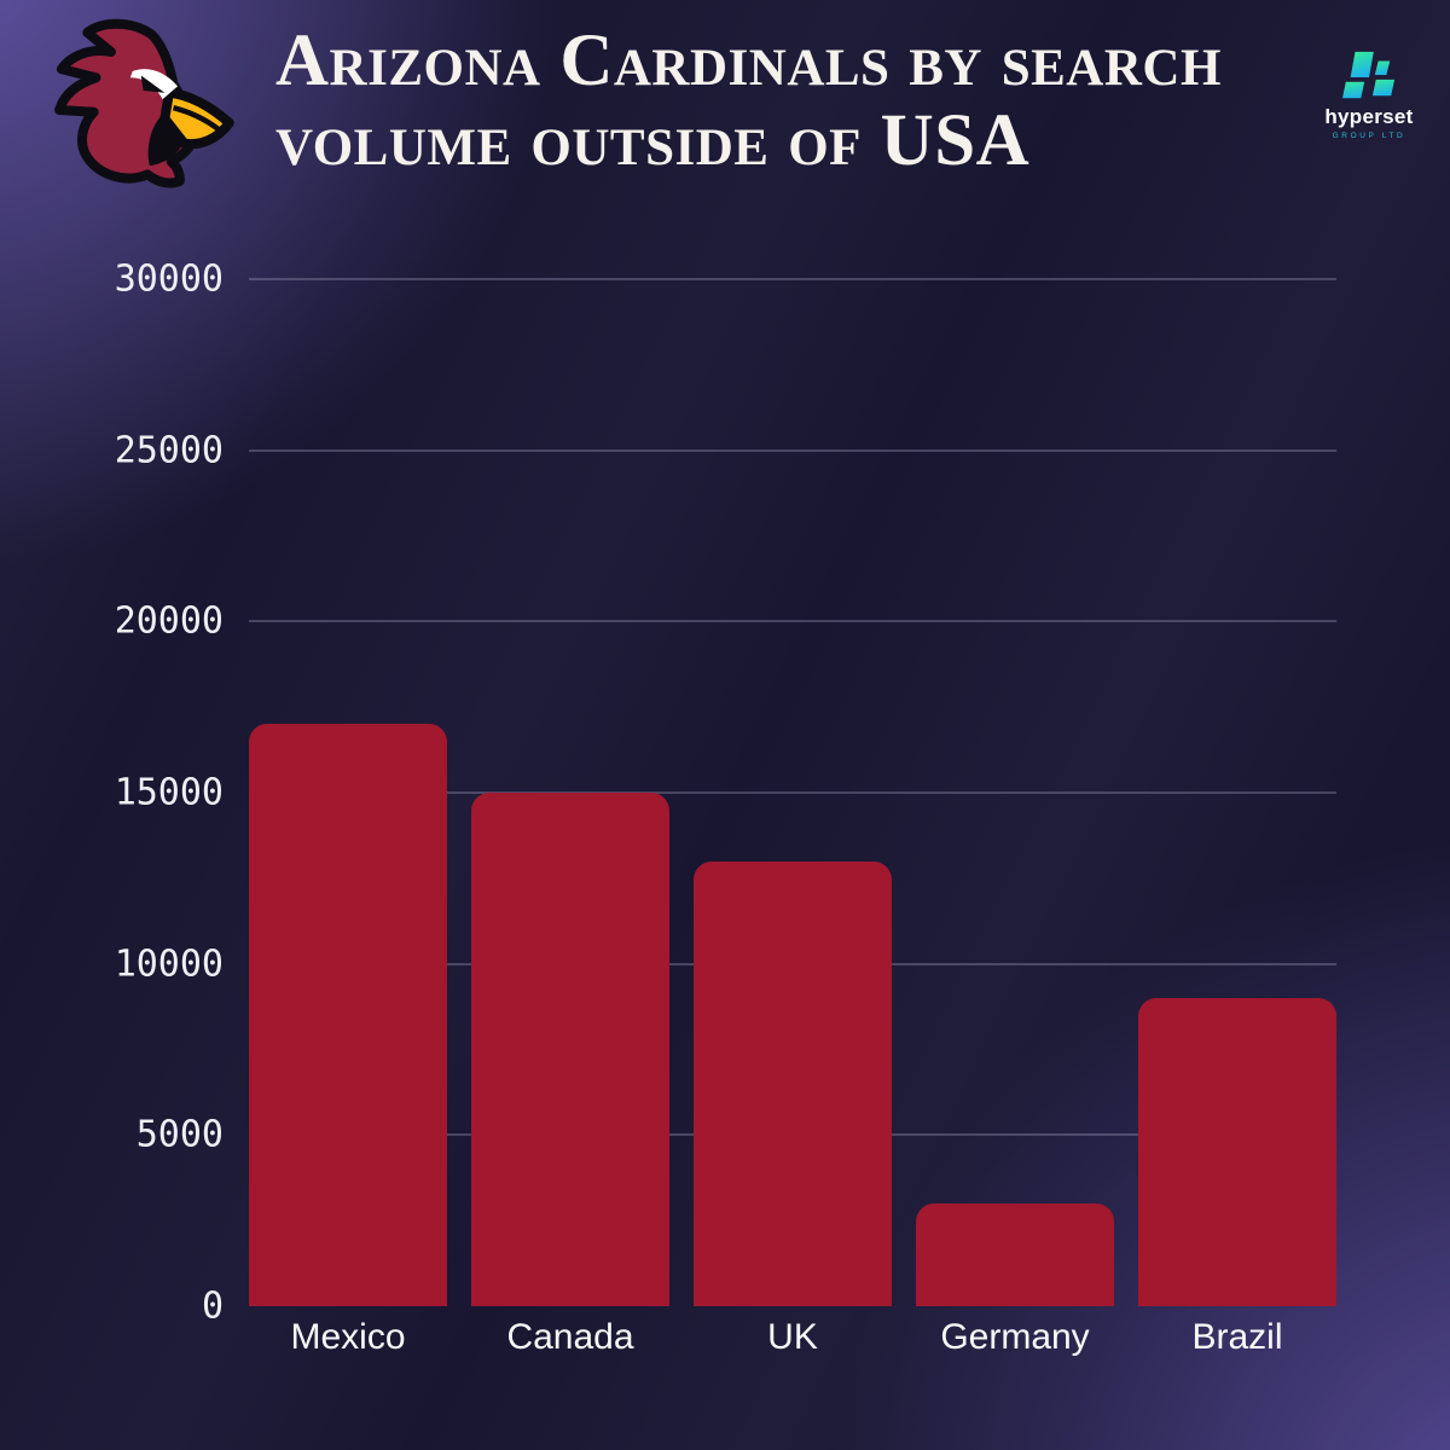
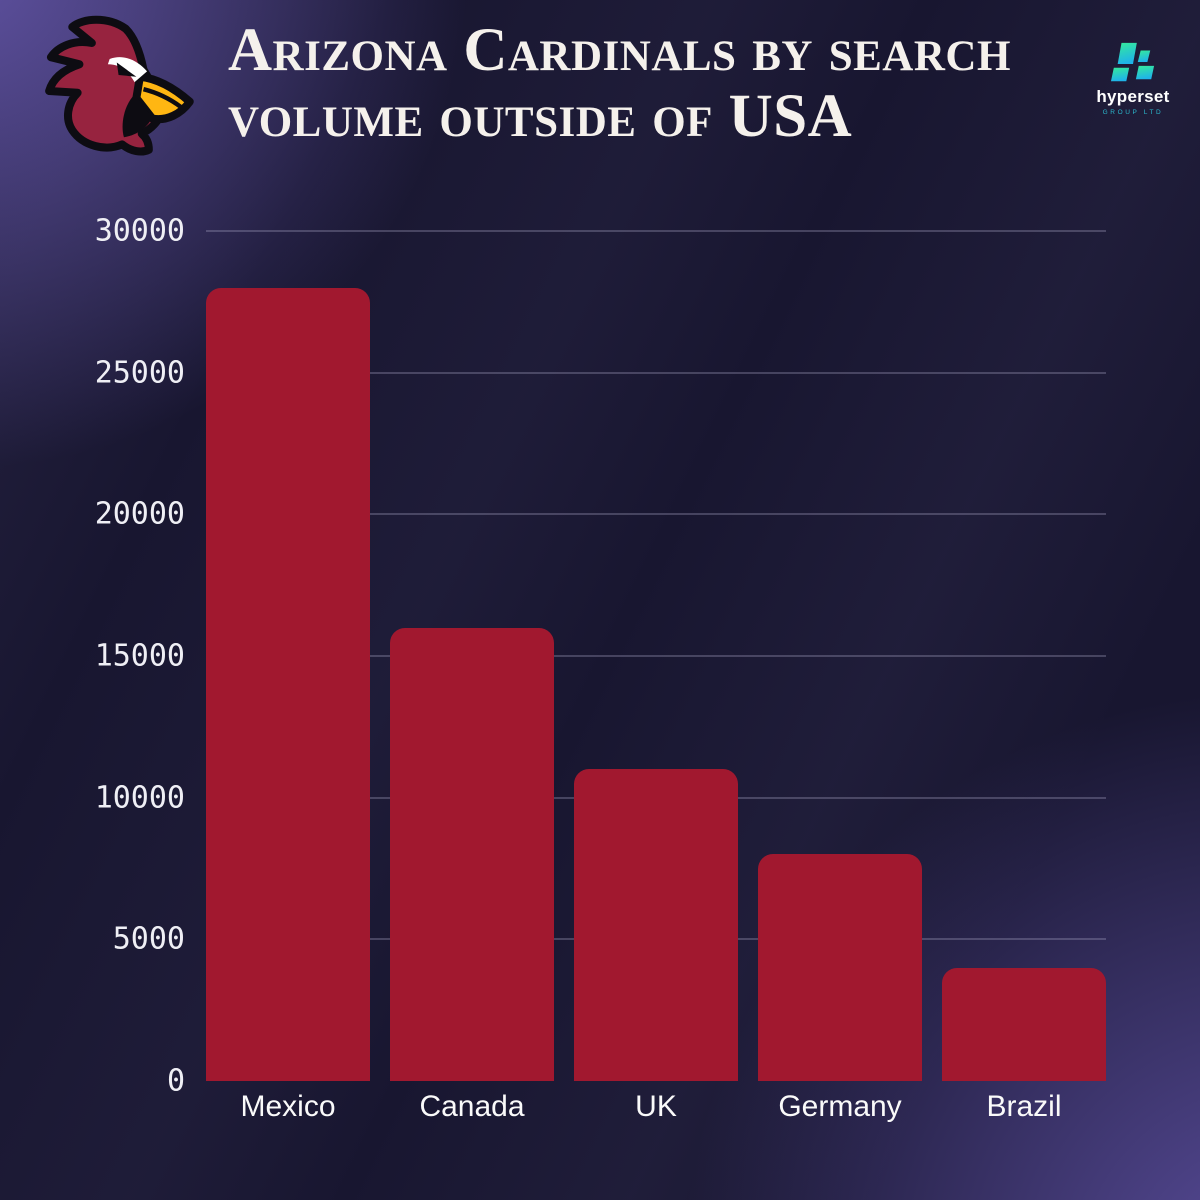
Mexico: 17000 -> 28000
Canada: 15000 -> 16000
UK: 13000 -> 11000
Germany: 3000 -> 8000
Brazil: 9000 -> 4000
